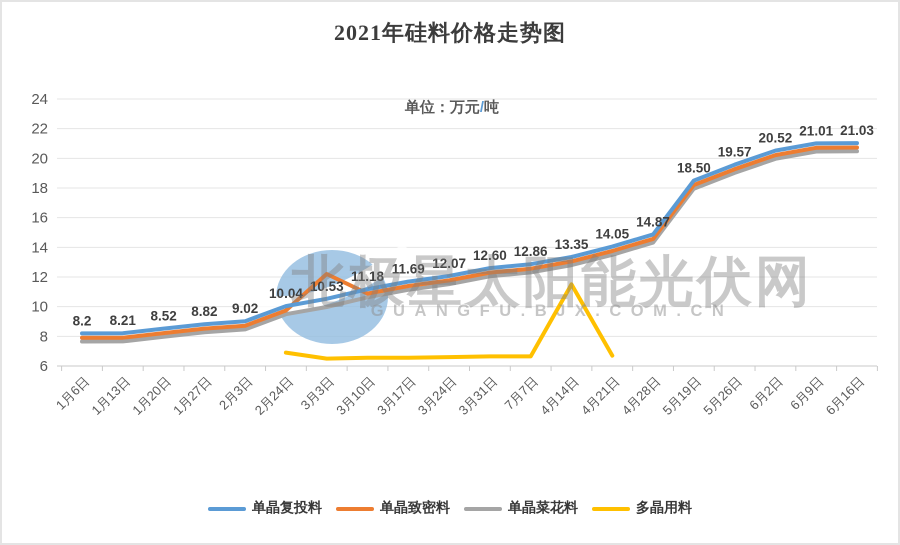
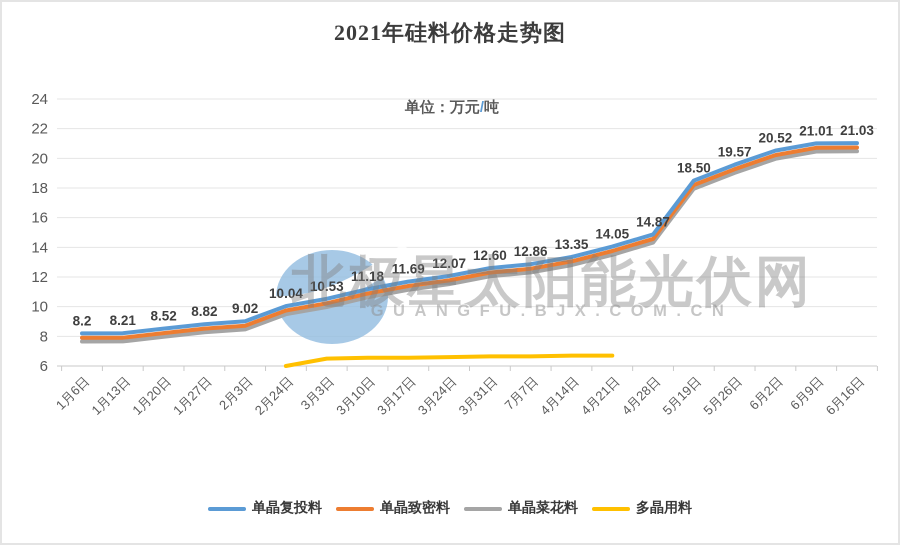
多晶用料/2月24日: 6.9 -> 6.0
单晶致密料/3月3日: 12.2 -> 10.2
多晶用料/4月14日: 11.5 -> 6.7
